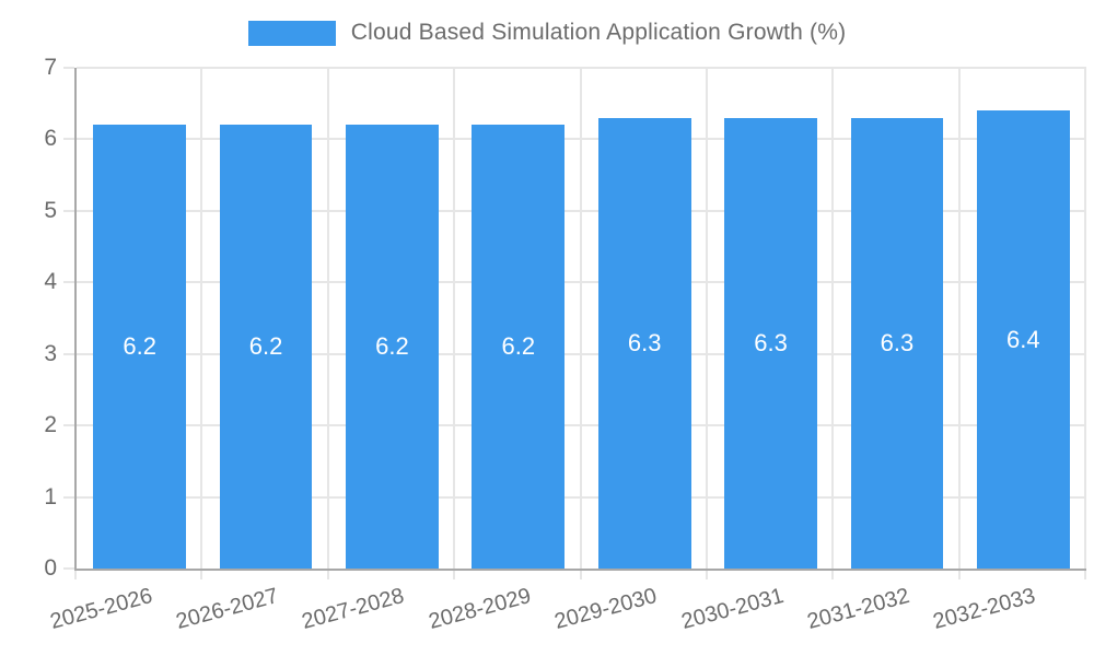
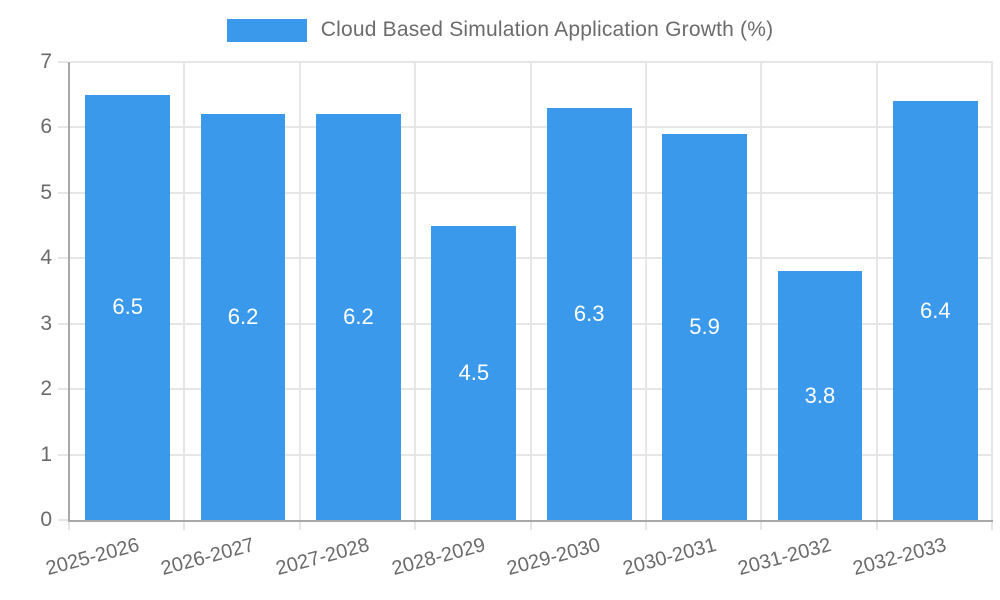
2025-2026: 6.2 -> 6.5
2028-2029: 6.2 -> 4.5
2030-2031: 6.3 -> 5.9
2031-2032: 6.3 -> 3.8
